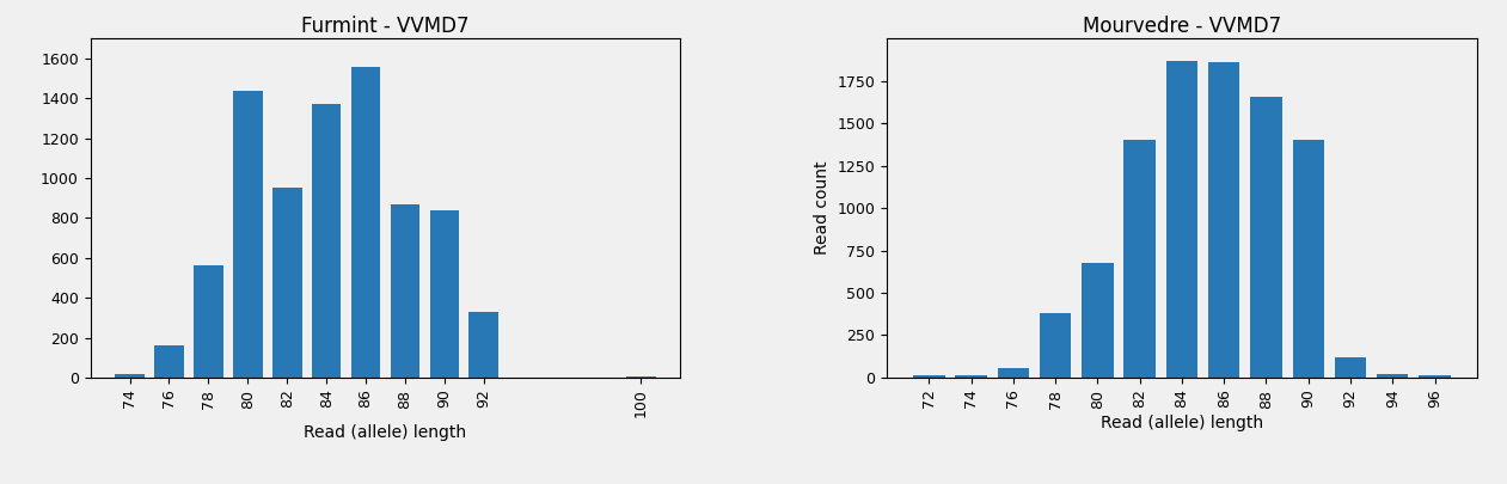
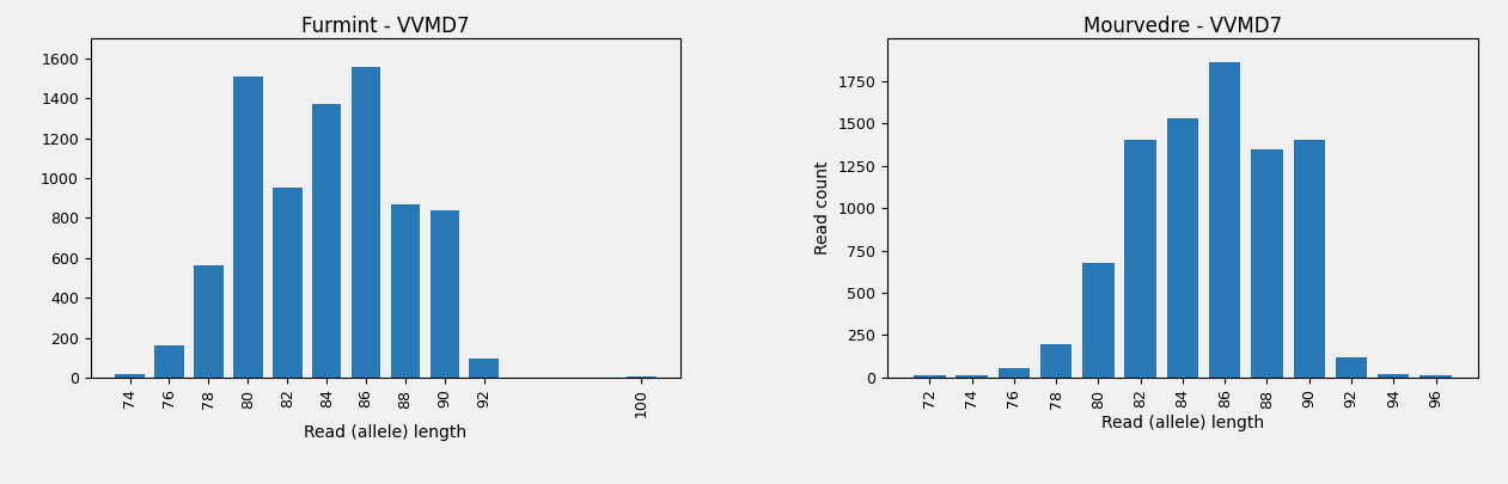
Furmint - VVMD7/80: 1440 -> 1510
Furmint - VVMD7/92: 330 -> 100
Mourvedre - VVMD7/78: 380 -> 200
Mourvedre - VVMD7/84: 1870 -> 1530
Mourvedre - VVMD7/88: 1660 -> 1350
